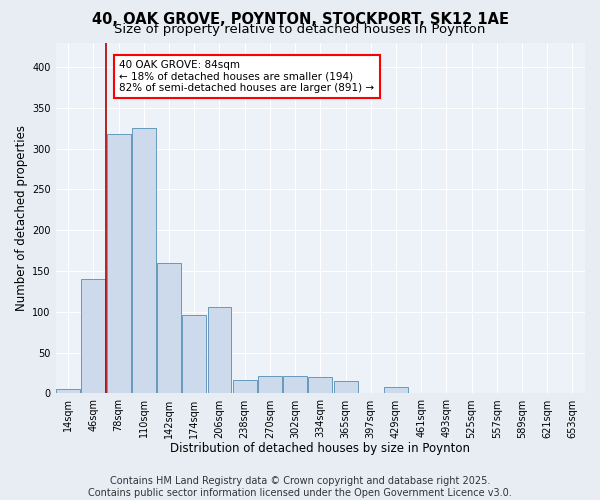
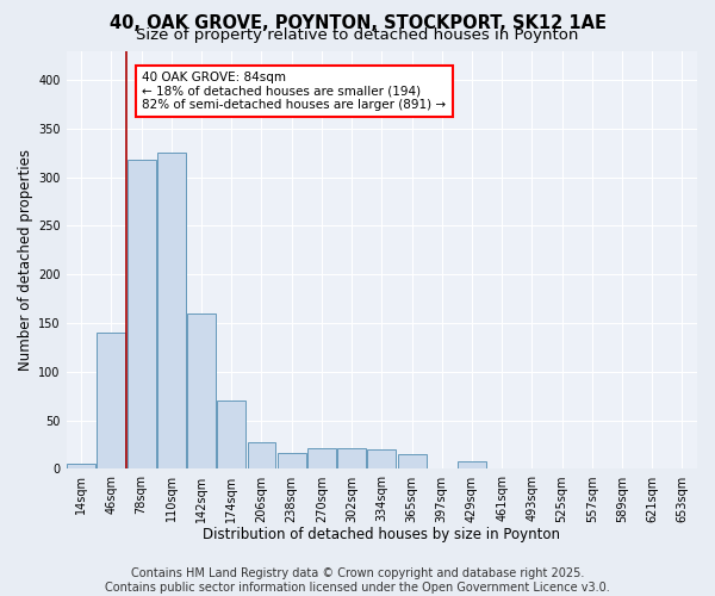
174sqm: 96 -> 70
206sqm: 106 -> 28
